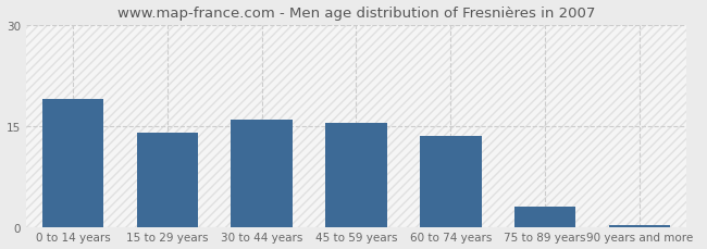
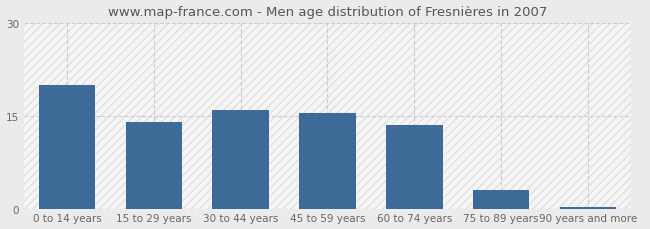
0 to 14 years: 19.0 -> 20.0
